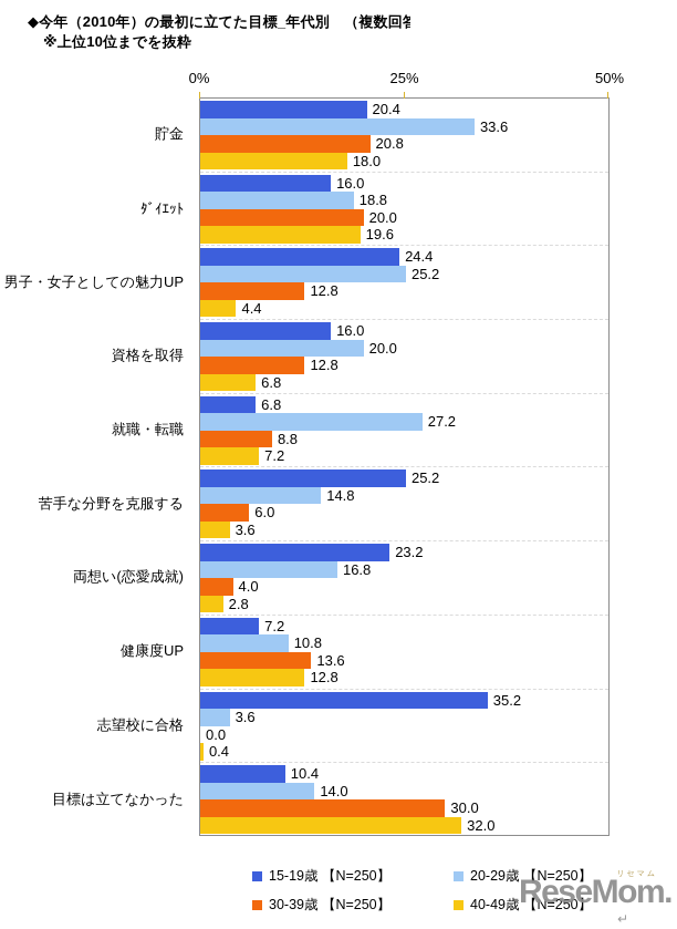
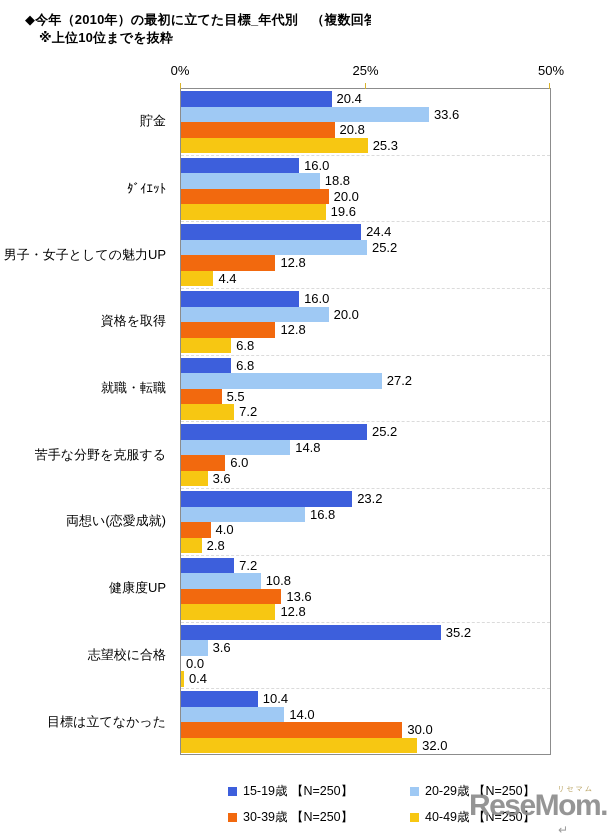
40-49歳 【N=250】/貯金: 18.0 -> 25.3
30-39歳 【N=250】/就職・転職: 8.8 -> 5.5
